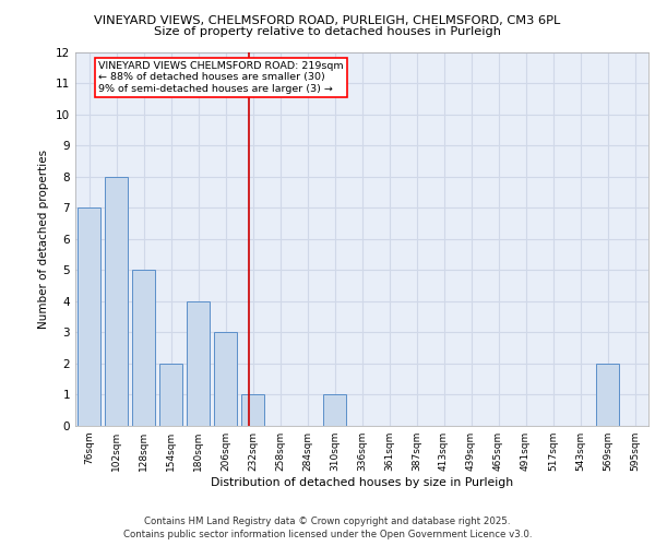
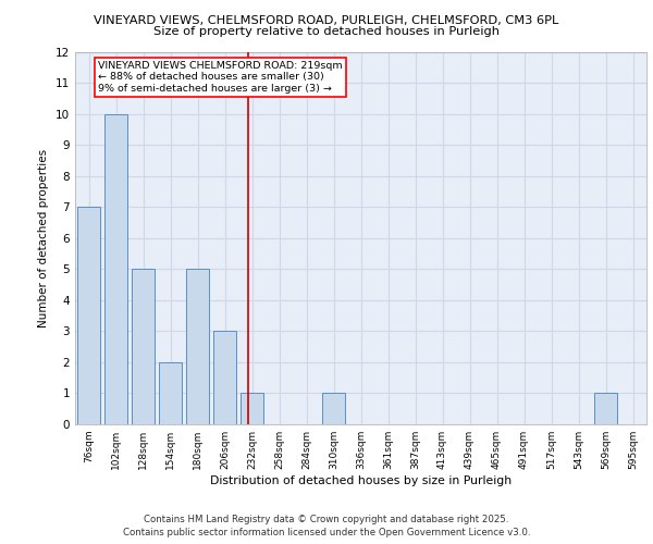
102sqm: 8 -> 10
180sqm: 4 -> 5
569sqm: 2 -> 1
